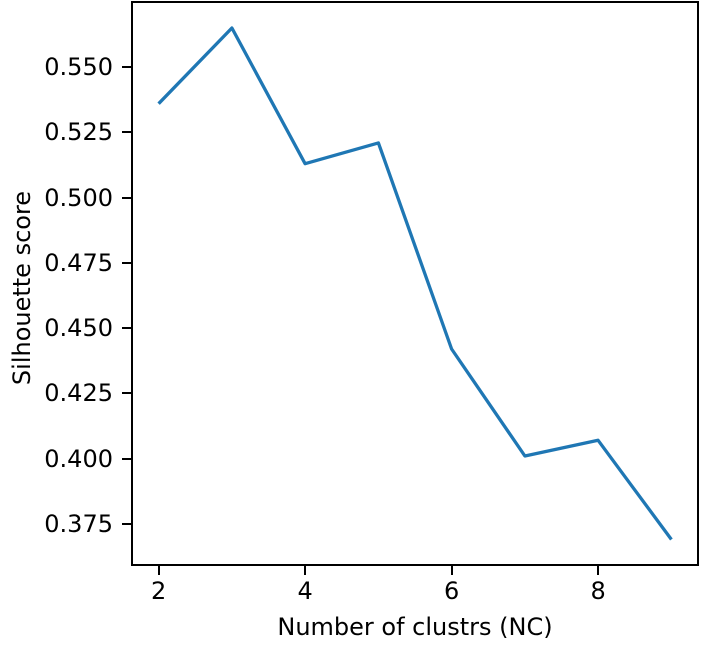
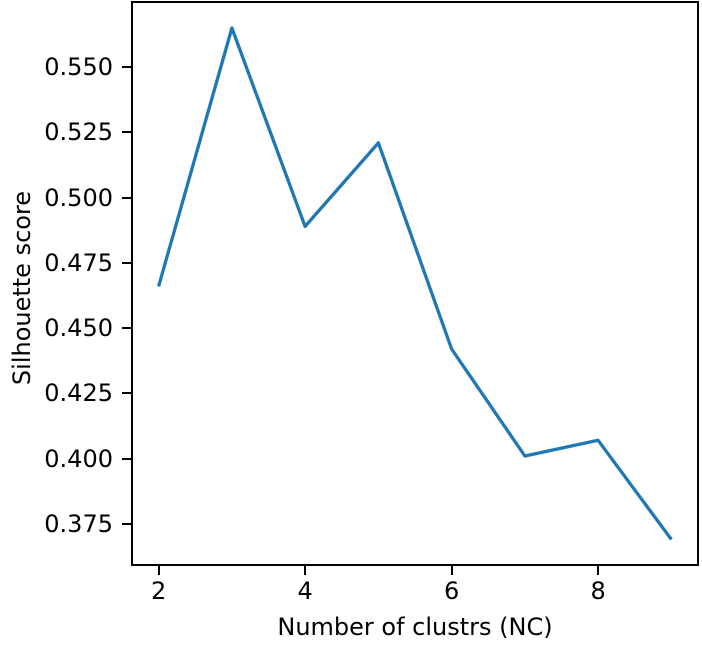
2: 0.536 -> 0.466
4: 0.513 -> 0.489
